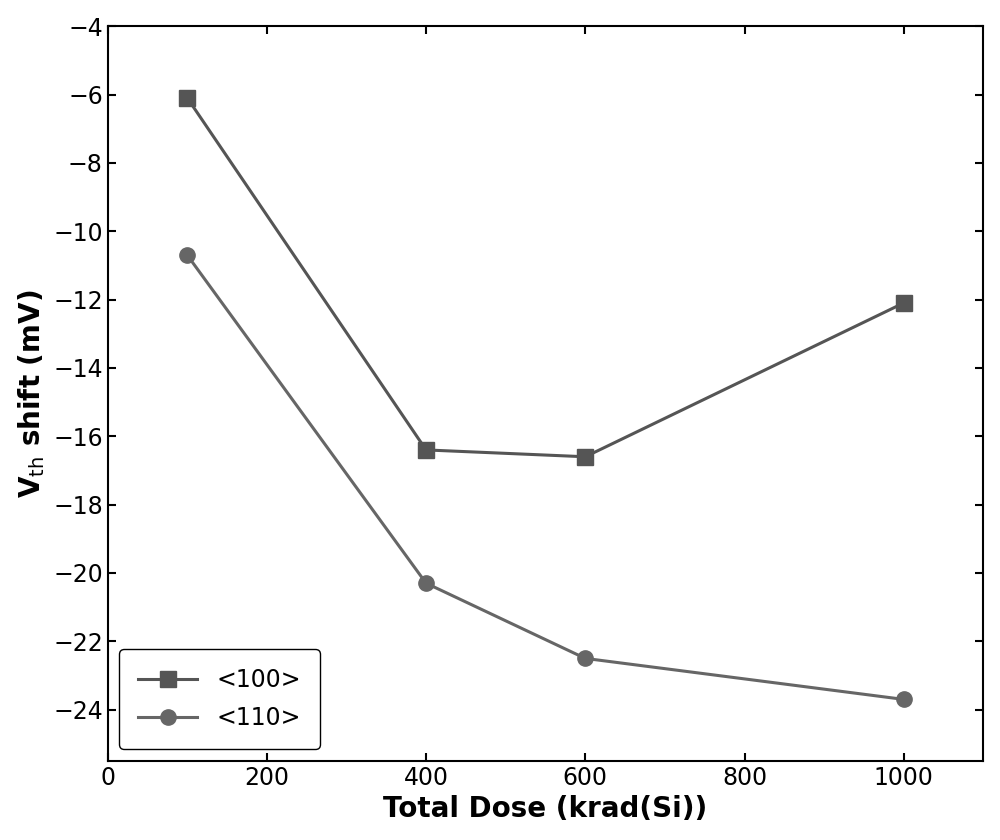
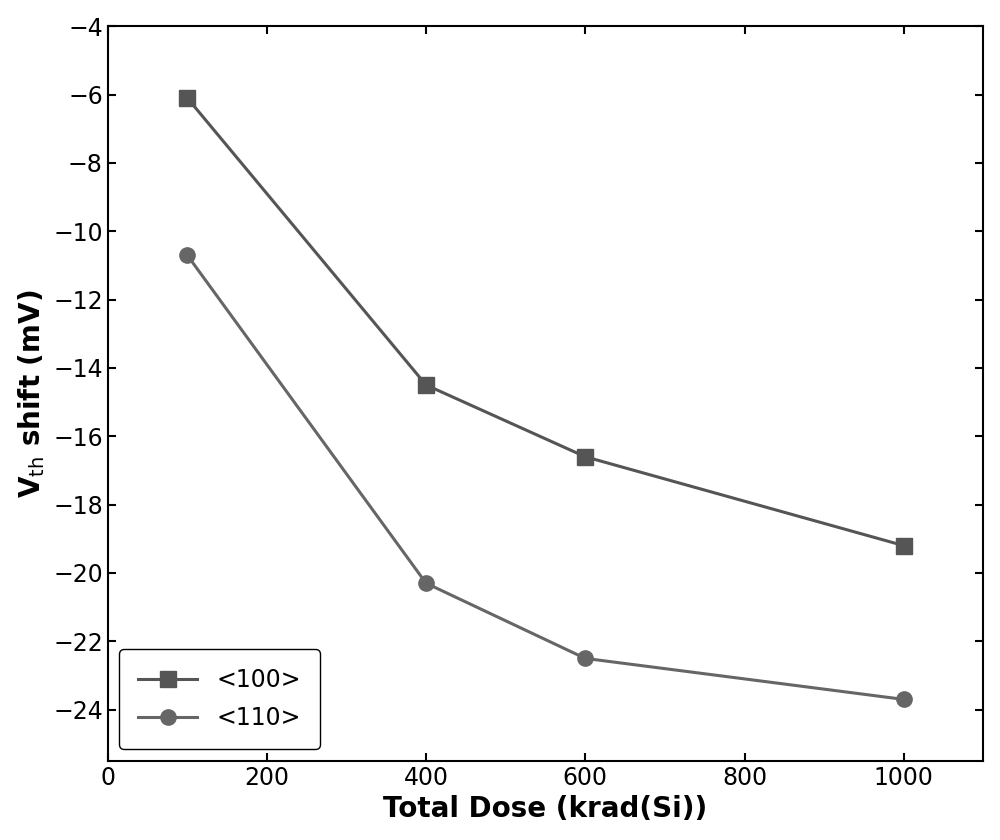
<100>/400: -16.4 -> -14.5
<100>/1000: -12.1 -> -19.2
